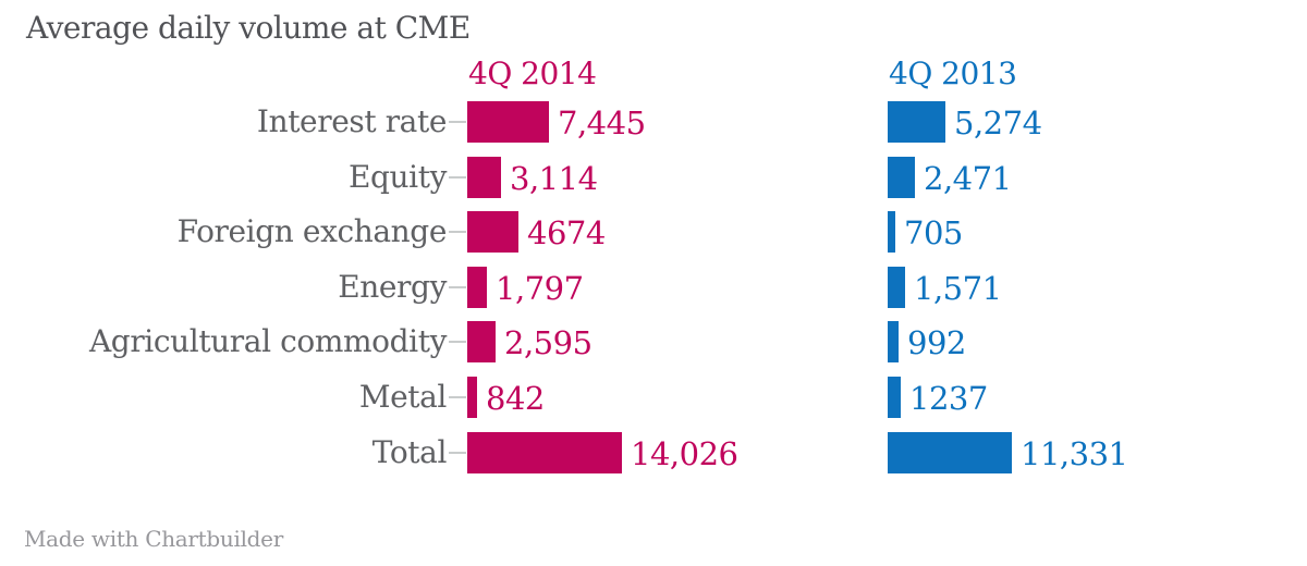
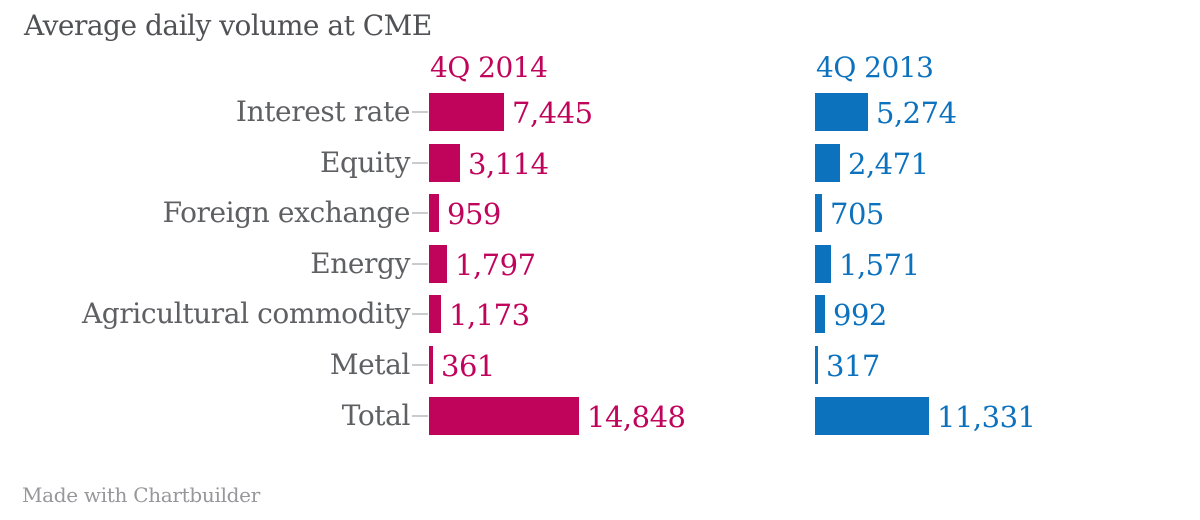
4Q 2014/Foreign exchange: 4674 -> 959
4Q 2014/Agricultural commodity: 2,595 -> 1,173
4Q 2014/Metal: 842 -> 361
4Q 2013/Metal: 1237 -> 317
4Q 2014/Total: 14,026 -> 14,848
